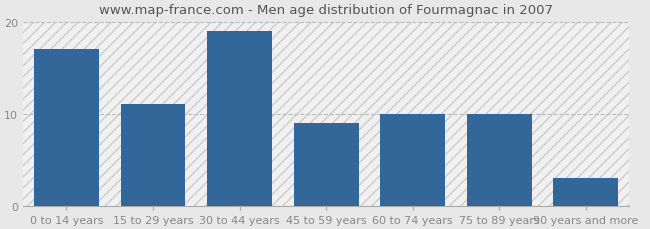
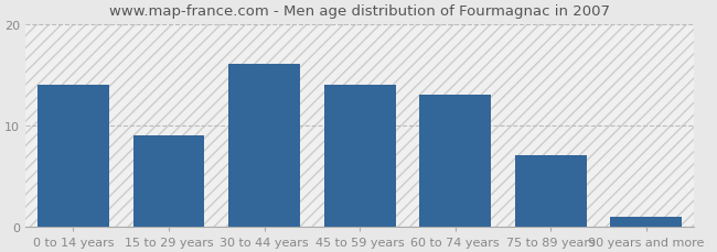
0 to 14 years: 17 -> 14
15 to 29 years: 11 -> 9
30 to 44 years: 19 -> 16
45 to 59 years: 9 -> 14
60 to 74 years: 10 -> 13
75 to 89 years: 10 -> 7
90 years and more: 3 -> 1
